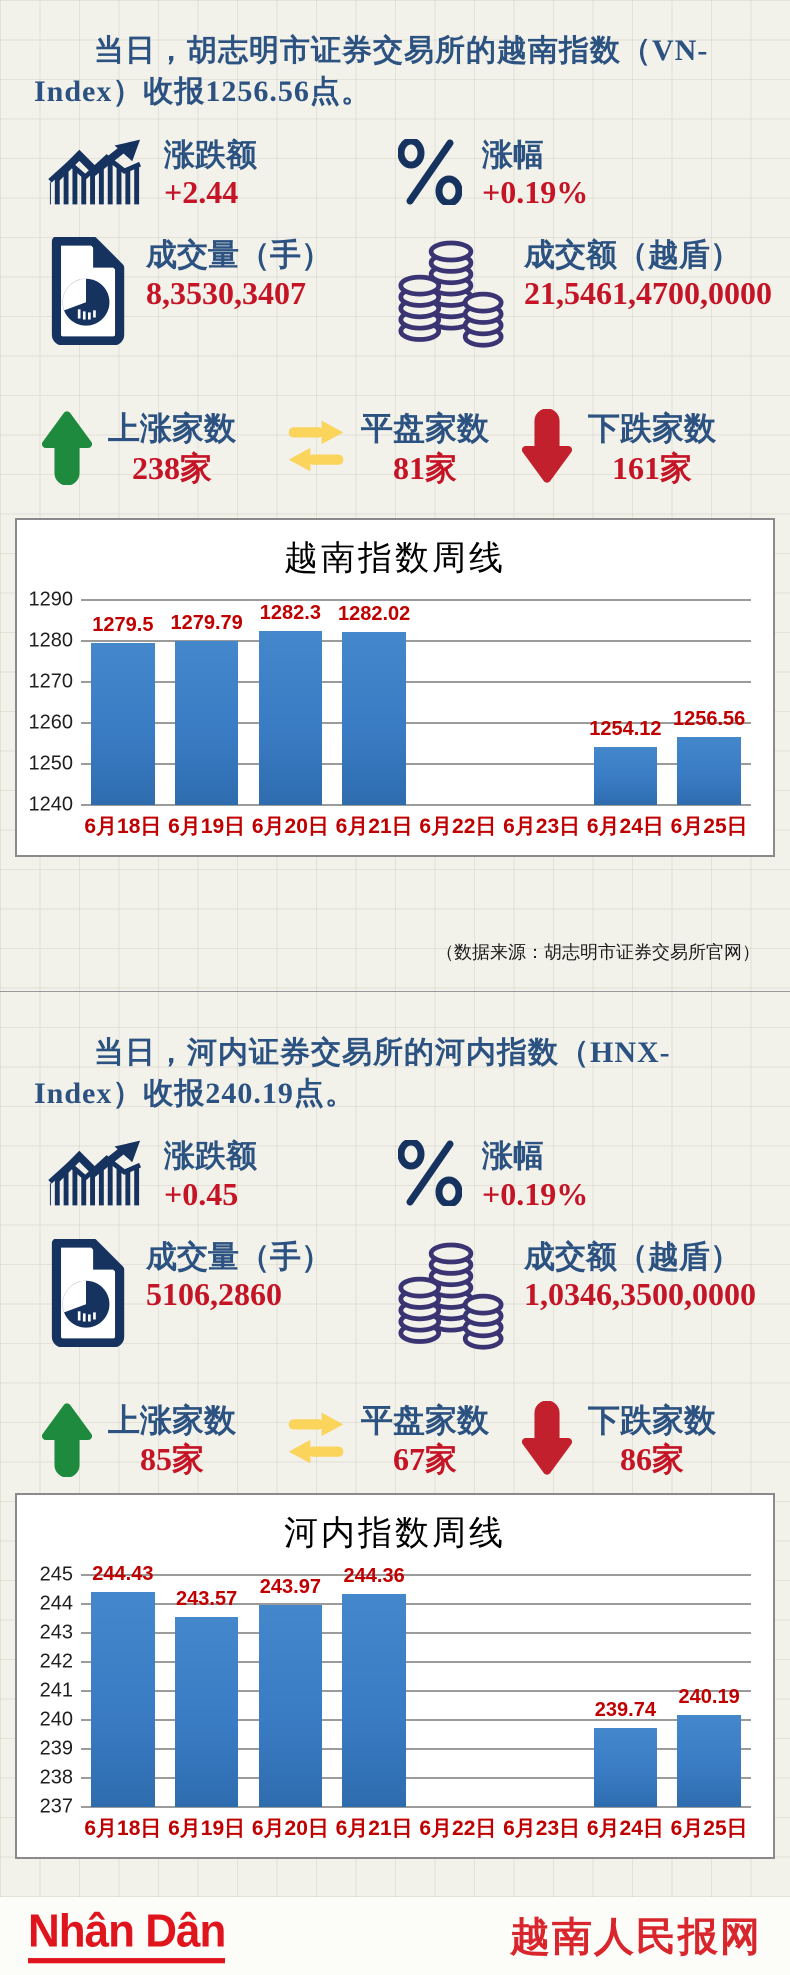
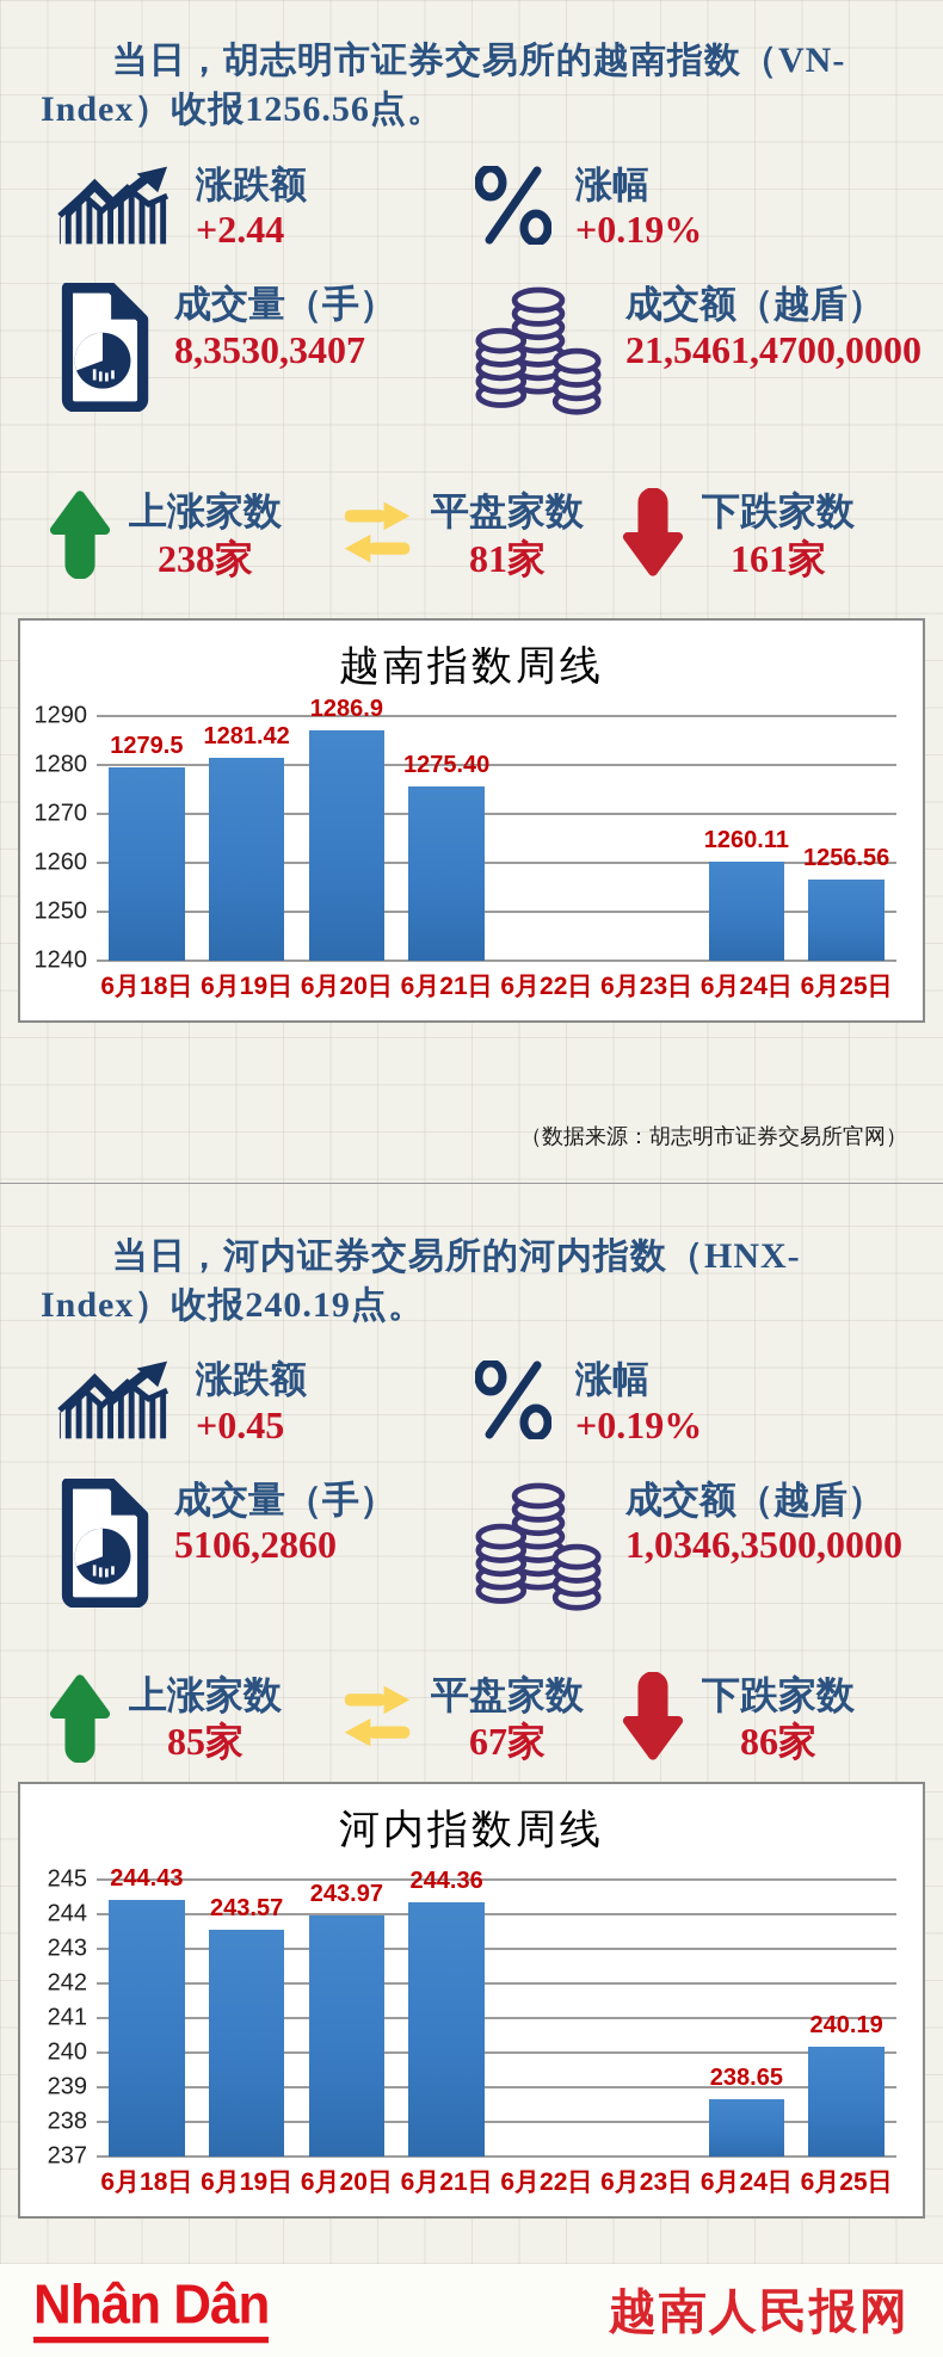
越南指数周线/6月19日: 1279.79 -> 1281.42
越南指数周线/6月20日: 1282.3 -> 1286.9
越南指数周线/6月21日: 1282.02 -> 1275.40
越南指数周线/6月24日: 1254.12 -> 1260.11
河内指数周线/6月24日: 239.74 -> 238.65
